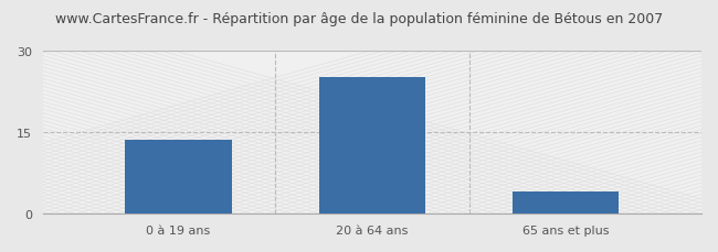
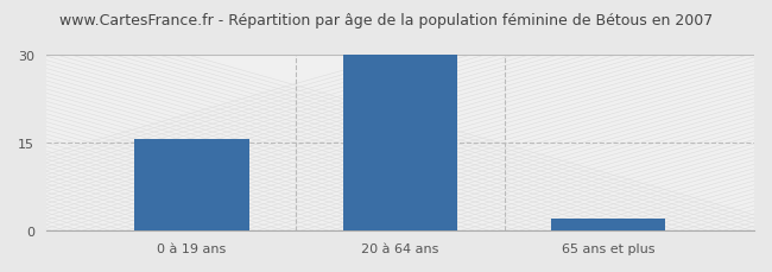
0 à 19 ans: 13.5 -> 15.5
20 à 64 ans: 25.0 -> 30.0
65 ans et plus: 4.0 -> 2.0
